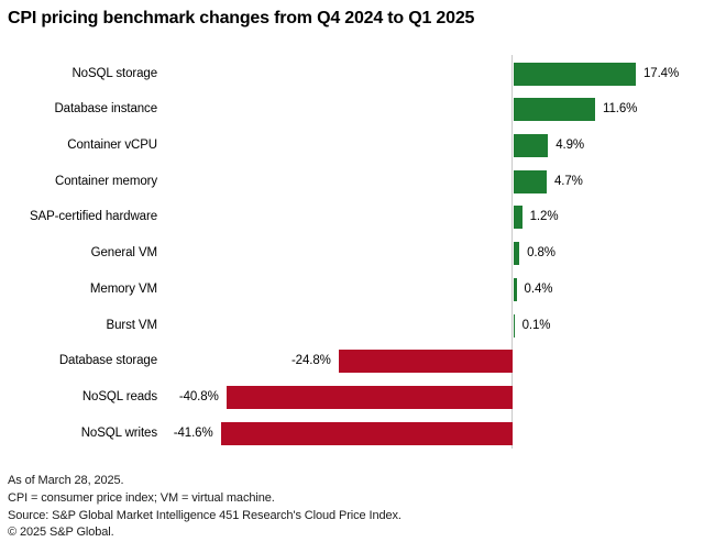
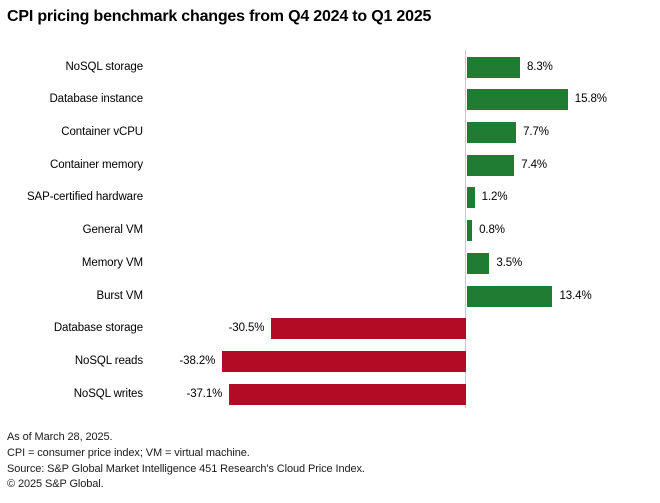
NoSQL storage: 17.4% -> 8.3%
Database instance: 11.6% -> 15.8%
Container vCPU: 4.9% -> 7.7%
Container memory: 4.7% -> 7.4%
Memory VM: 0.4% -> 3.5%
Burst VM: 0.1% -> 13.4%
Database storage: -24.8% -> -30.5%
NoSQL reads: -40.8% -> -38.2%
NoSQL writes: -41.6% -> -37.1%
